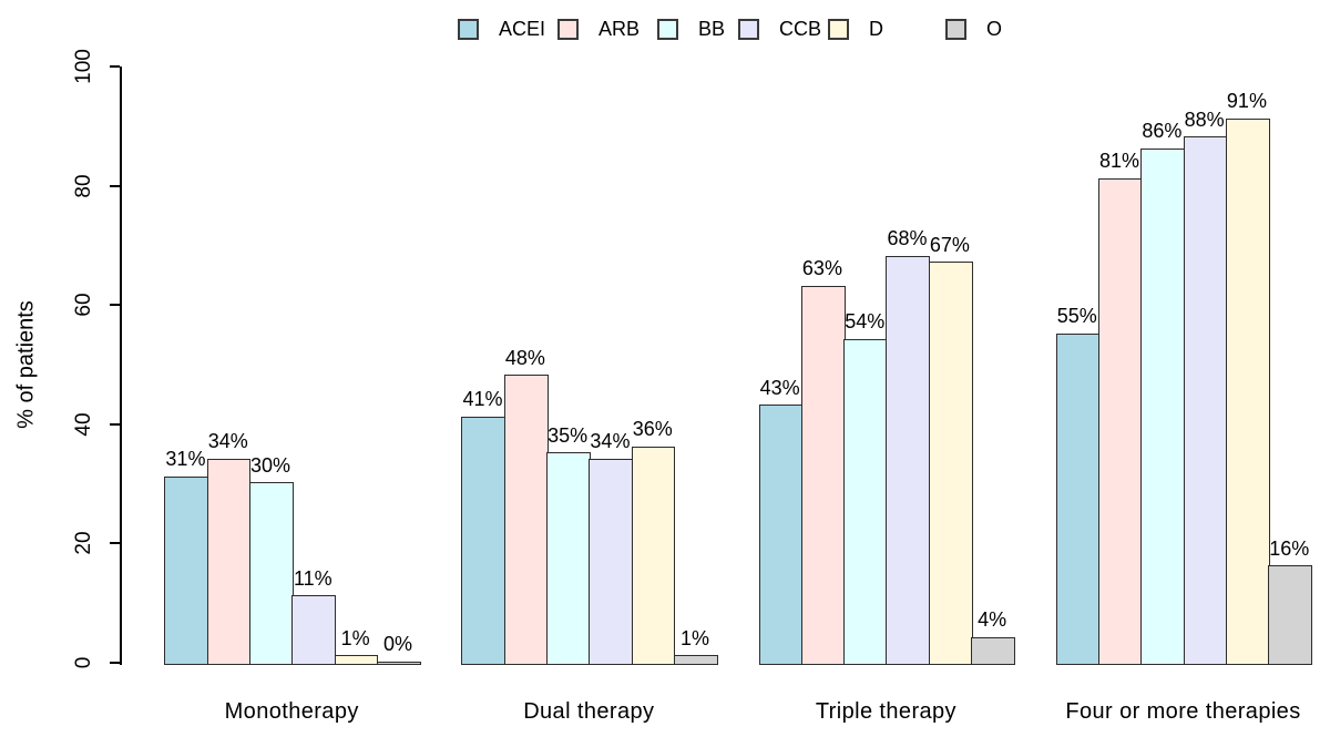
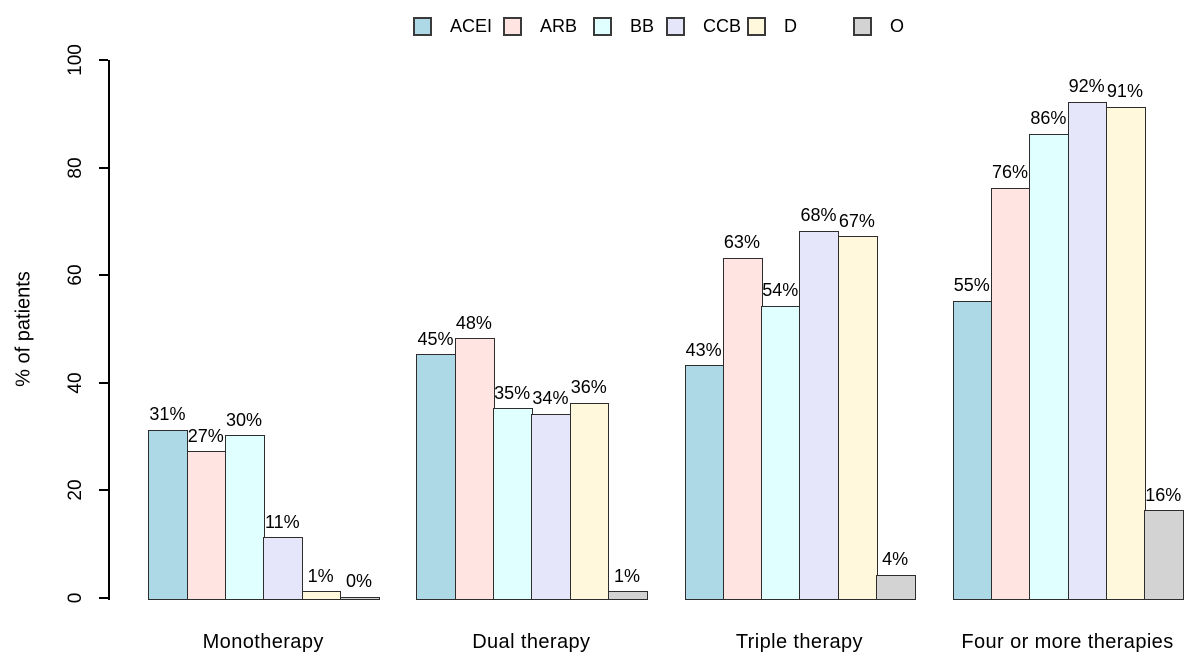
ARB/Monotherapy: 34% -> 27%
ACEI/Dual therapy: 41% -> 45%
ARB/Four or more therapies: 81% -> 76%
CCB/Four or more therapies: 88% -> 92%
